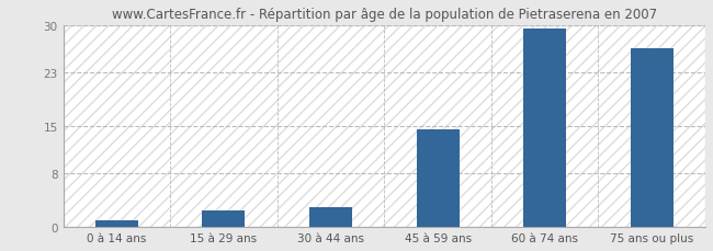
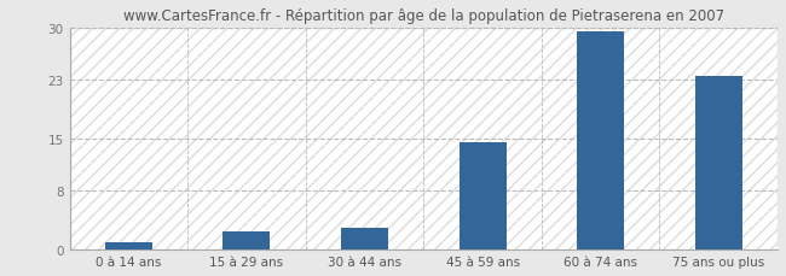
75 ans ou plus: 26.6 -> 23.5
